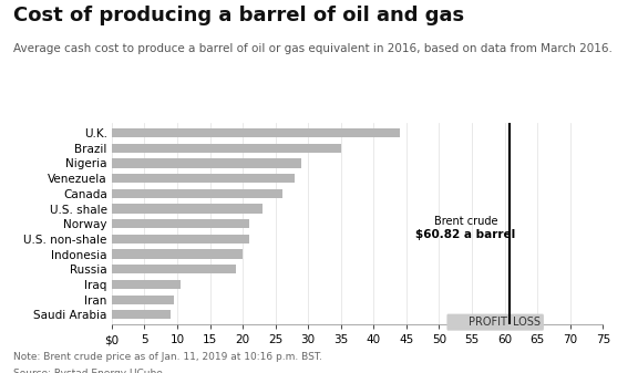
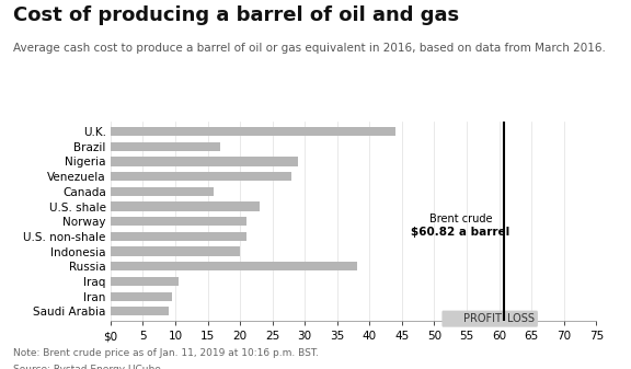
Brazil: 35.0 -> 17.0
Canada: 26.0 -> 16.0
Russia: 19.0 -> 38.0
